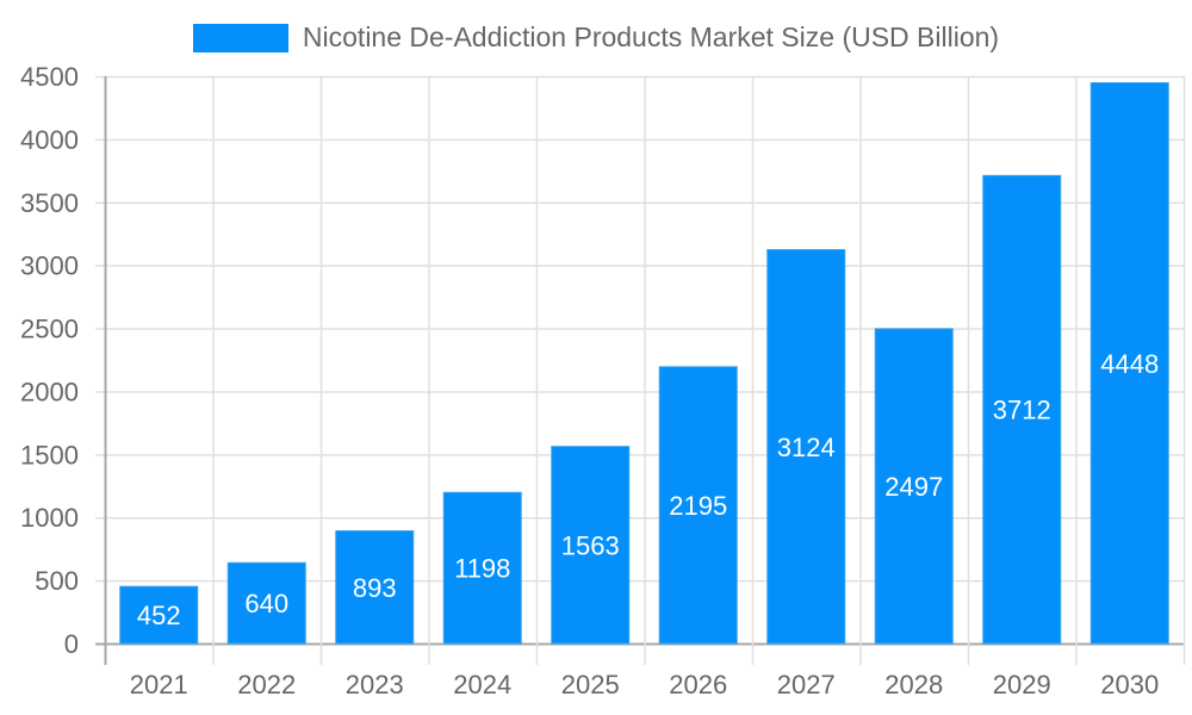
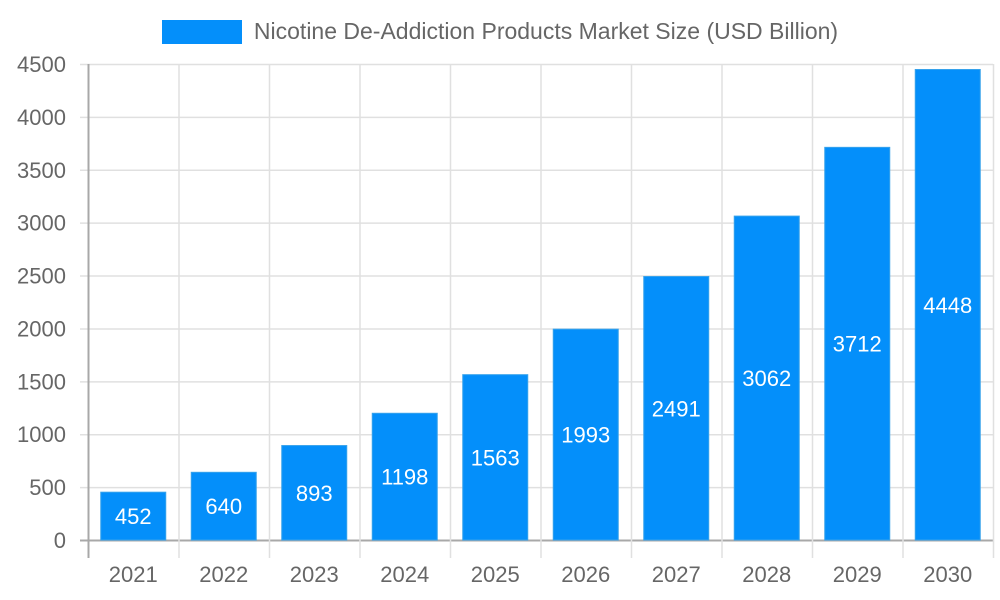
2026: 2195 -> 1993
2027: 3124 -> 2491
2028: 2497 -> 3062
